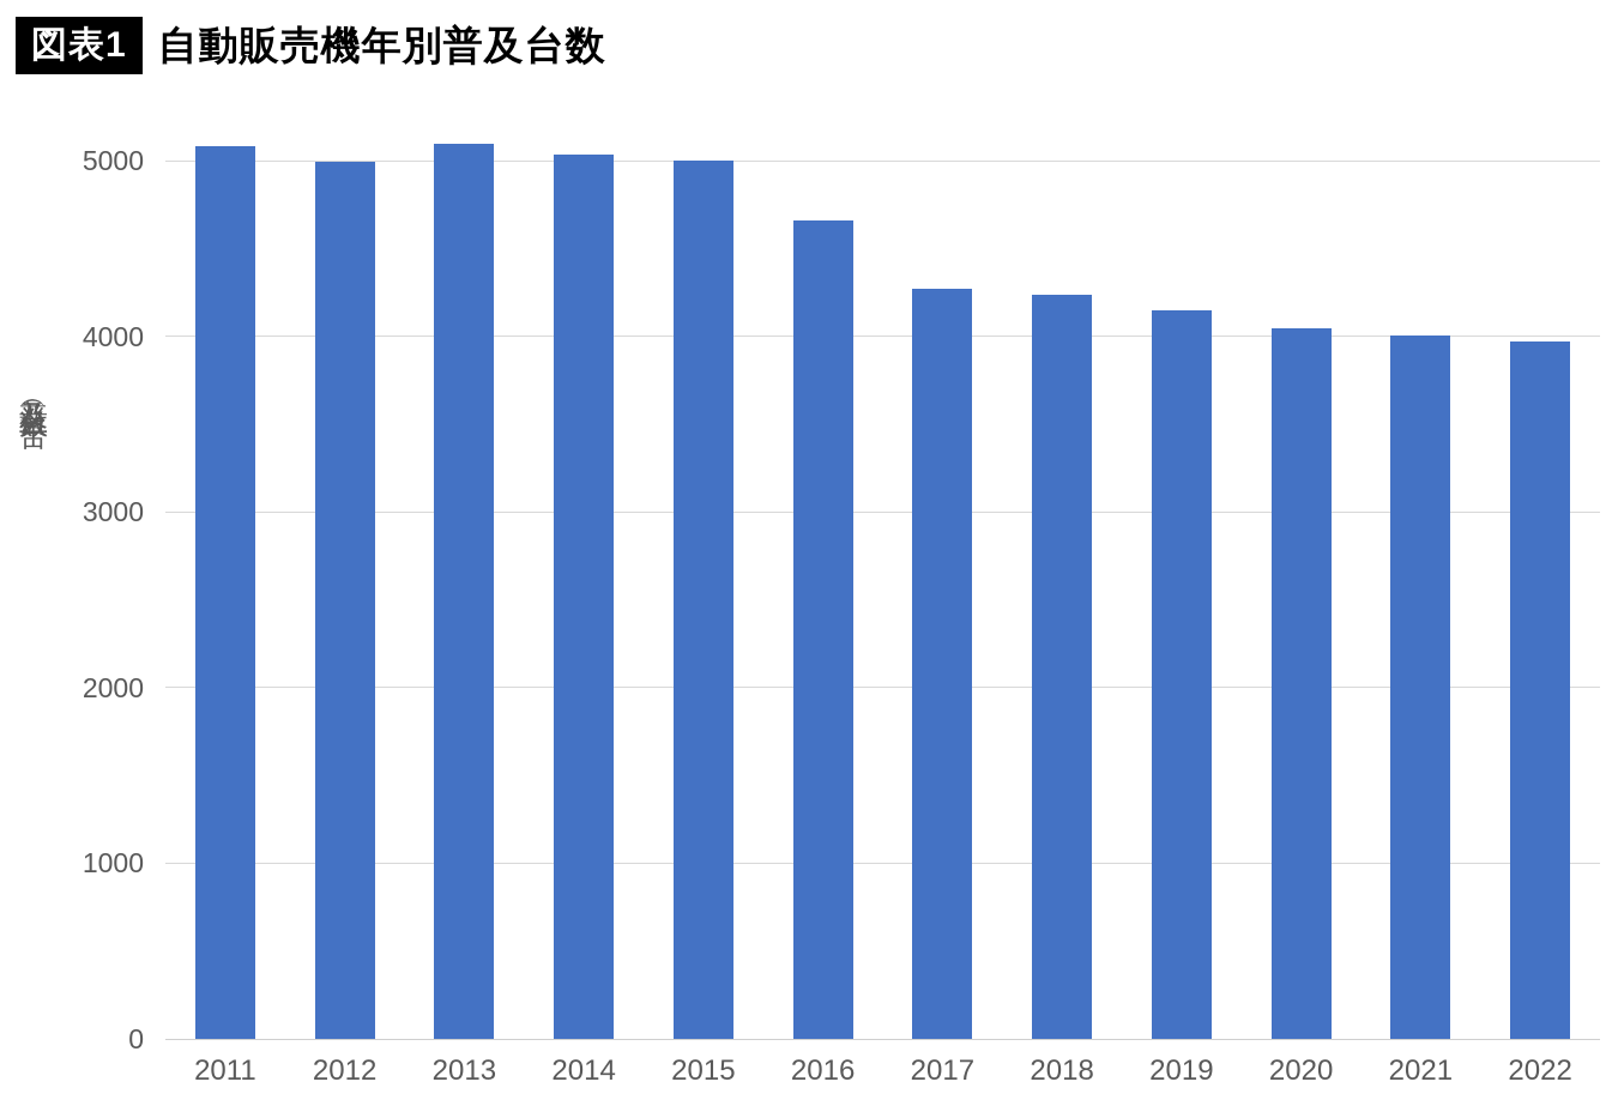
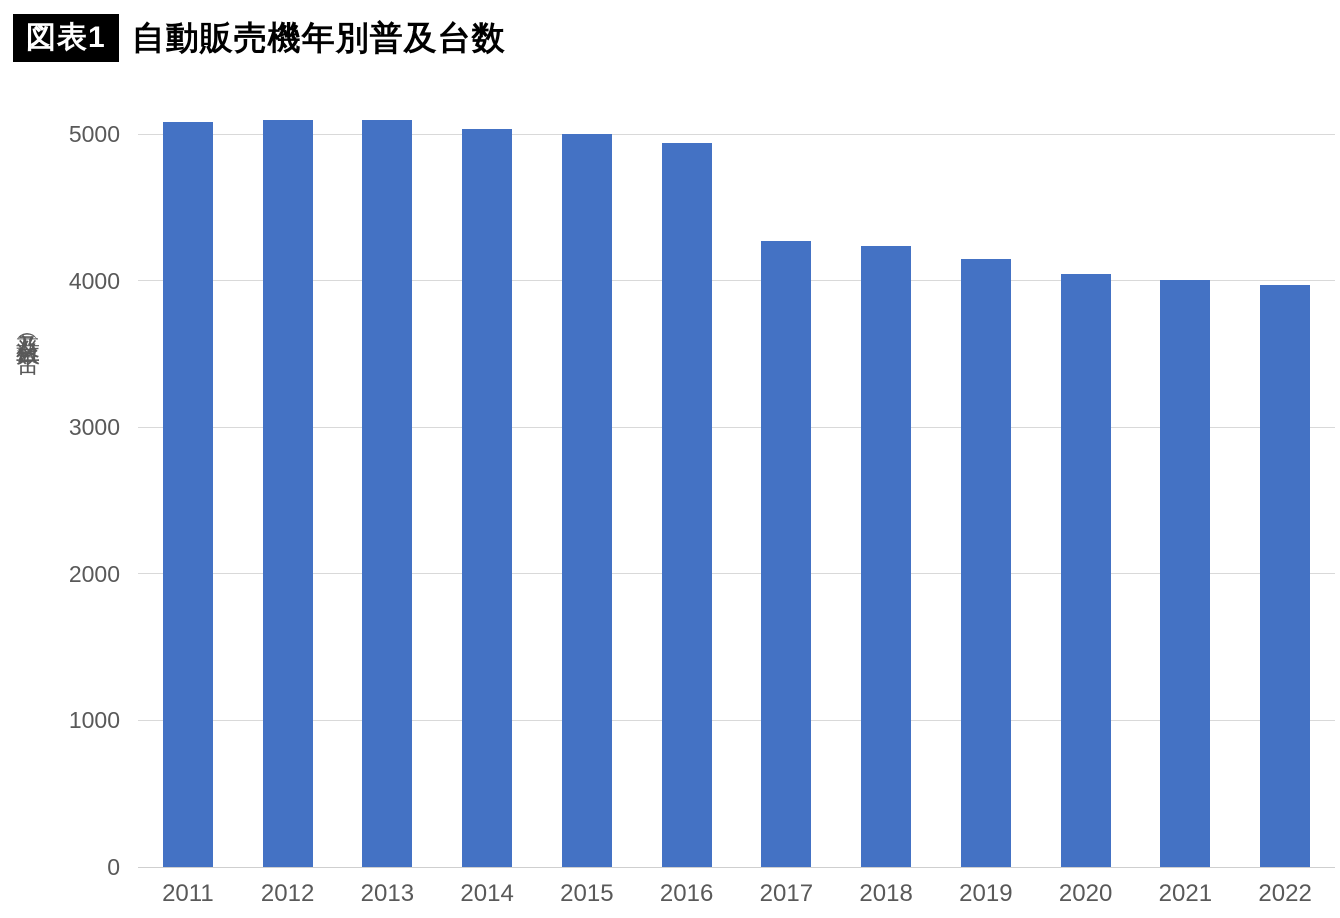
2012: 4990 -> 5090
2016: 4660 -> 4940
